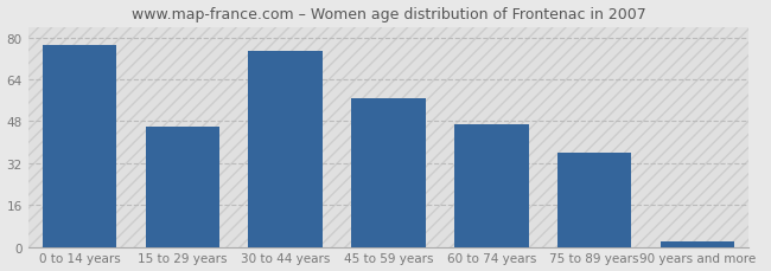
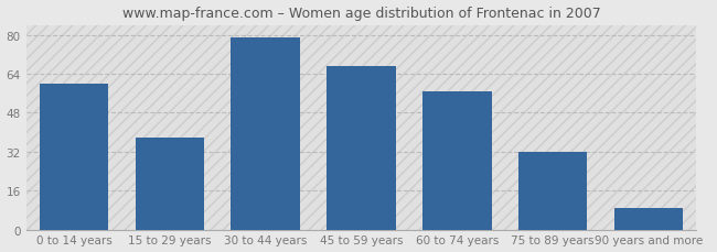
0 to 14 years: 77 -> 60
15 to 29 years: 46 -> 38
30 to 44 years: 75 -> 79
45 to 59 years: 57 -> 67
60 to 74 years: 47 -> 57
75 to 89 years: 36 -> 32
90 years and more: 2 -> 9
